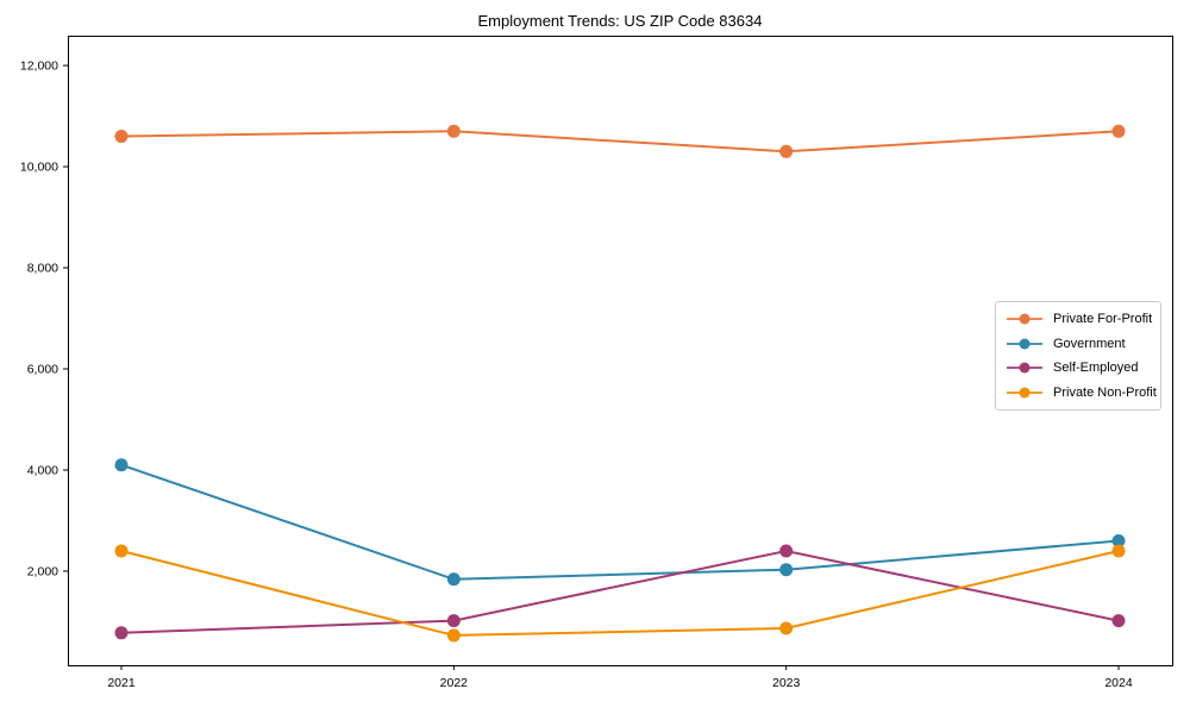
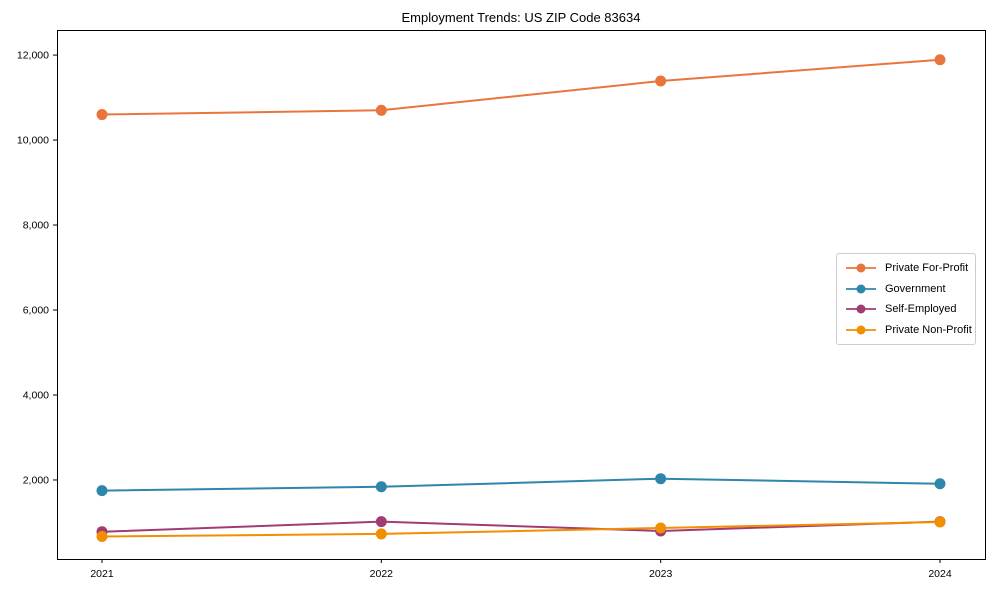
Government/2021: 4100 -> 1800
Private Non-Profit/2021: 2400 -> 700
Private For-Profit/2023: 10300 -> 11400
Self-Employed/2023: 2400 -> 800
Private For-Profit/2024: 10700 -> 11900
Government/2024: 2600 -> 1900
Private Non-Profit/2024: 2400 -> 1000
